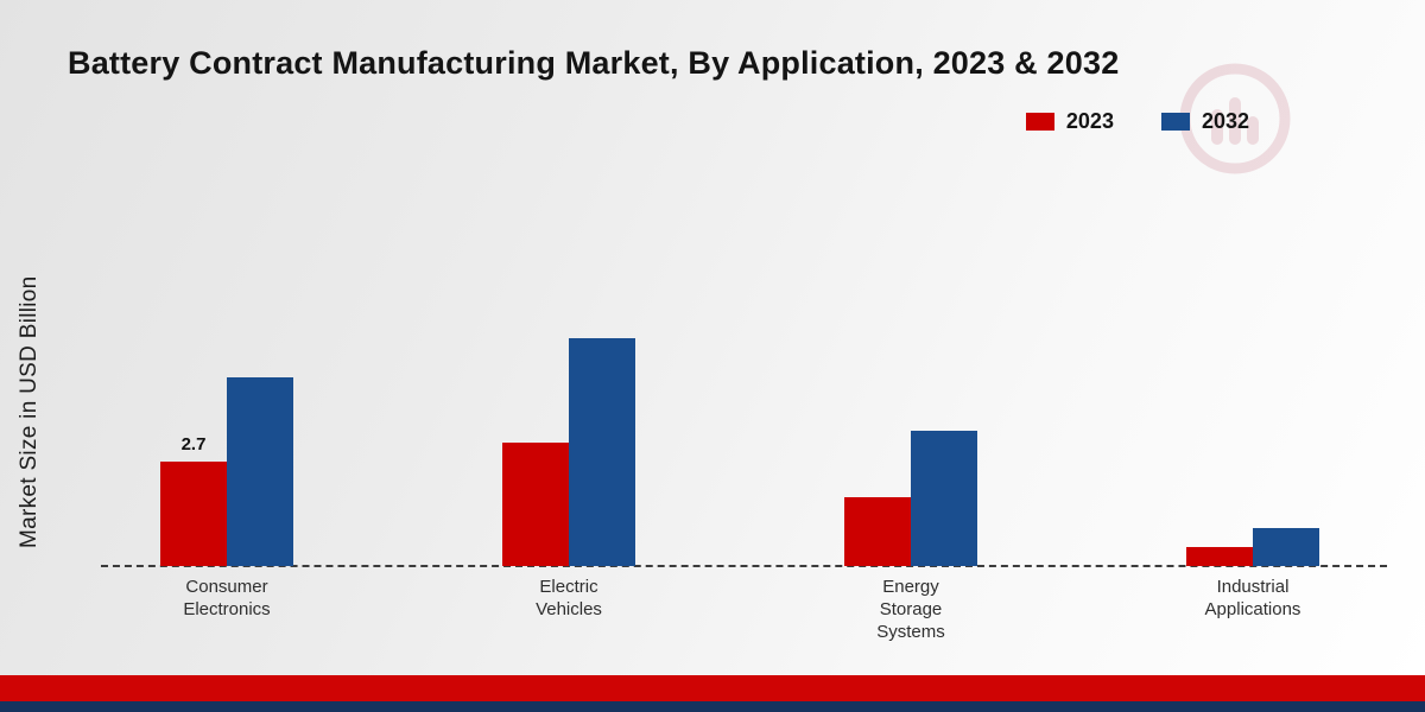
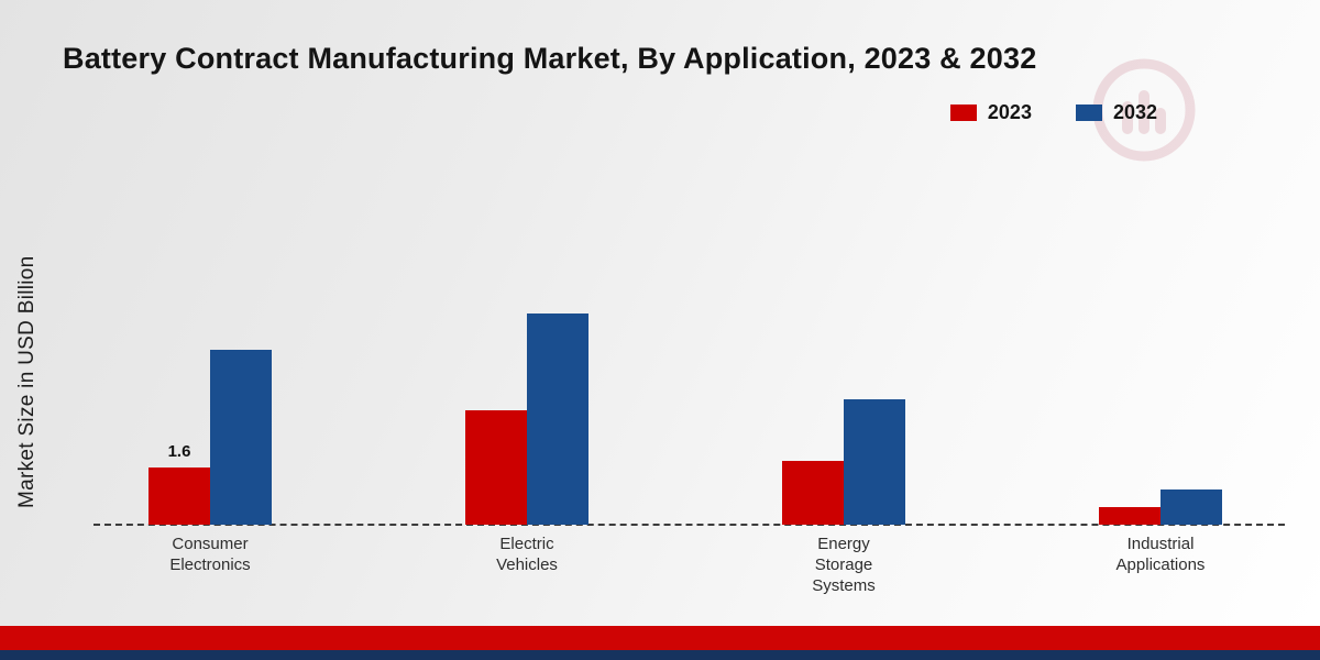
2023/Consumer Electronics: 2.7 -> 1.6
